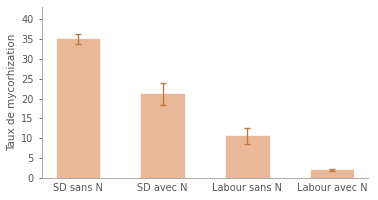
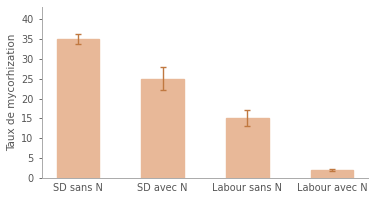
SD avec N: 21.2 -> 25.0
Labour sans N: 10.5 -> 15.0
